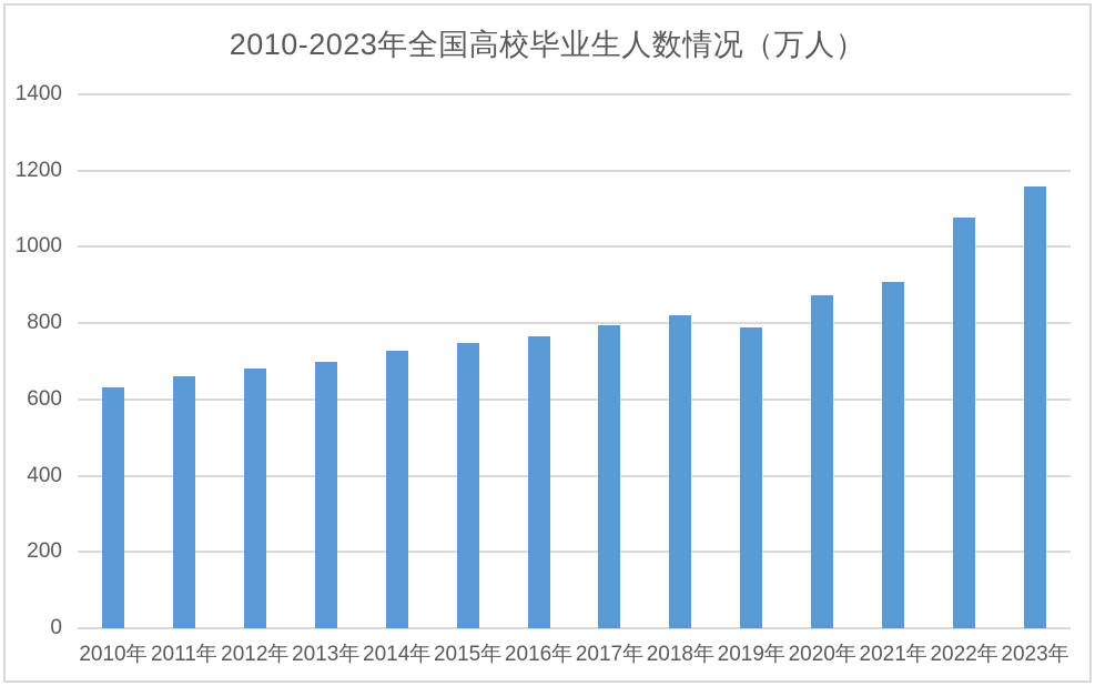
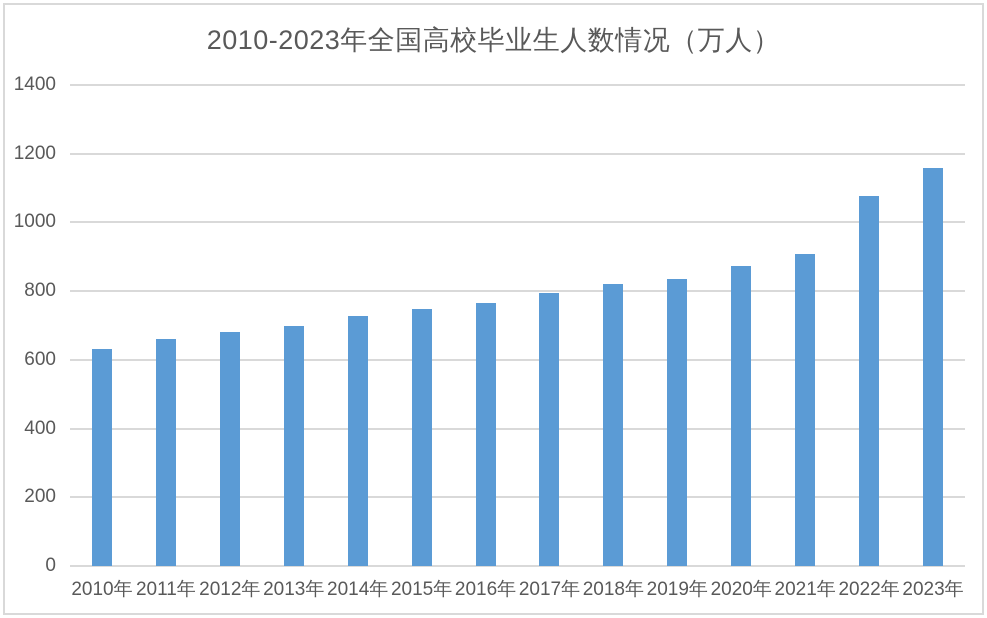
2019年: 790 -> 830
